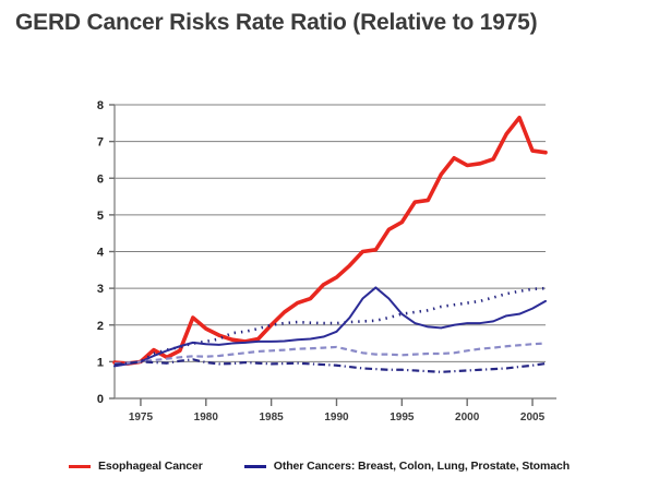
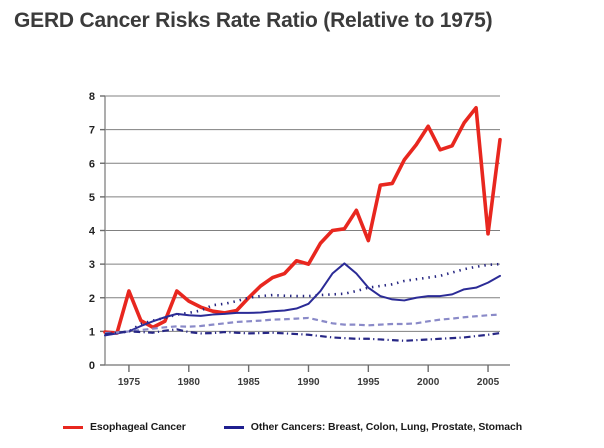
Esophageal Cancer/1975: 1.0 -> 2.2
Esophageal Cancer/1990: 3.3 -> 3.0
Esophageal Cancer/1995: 4.8 -> 3.7
Esophageal Cancer/2000: 6.3 -> 7.1
Esophageal Cancer/2005: 6.8 -> 3.9
